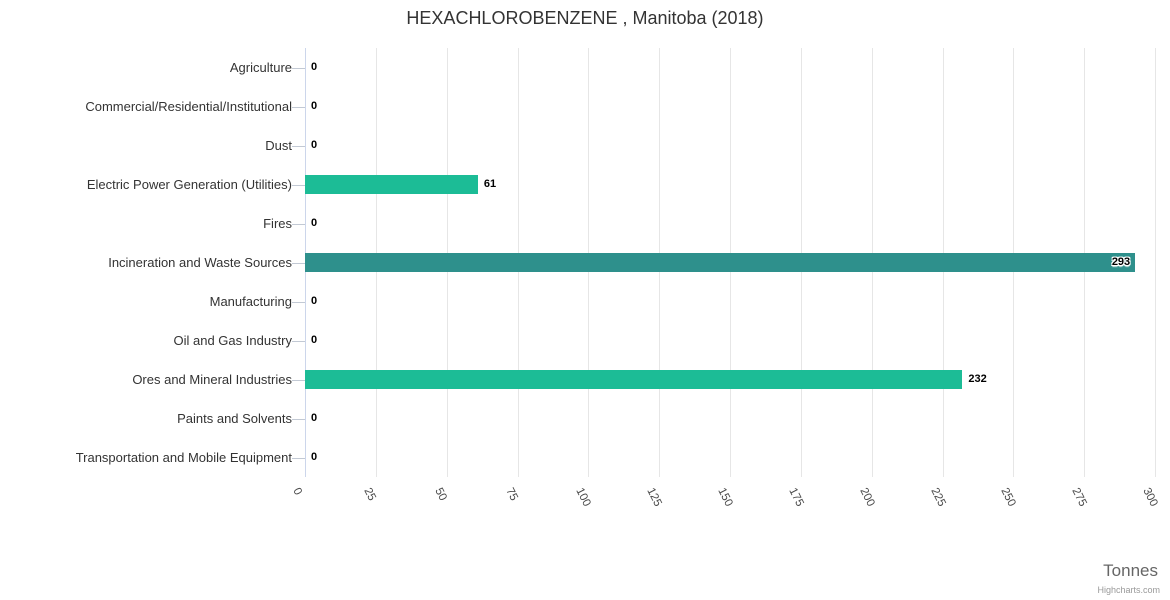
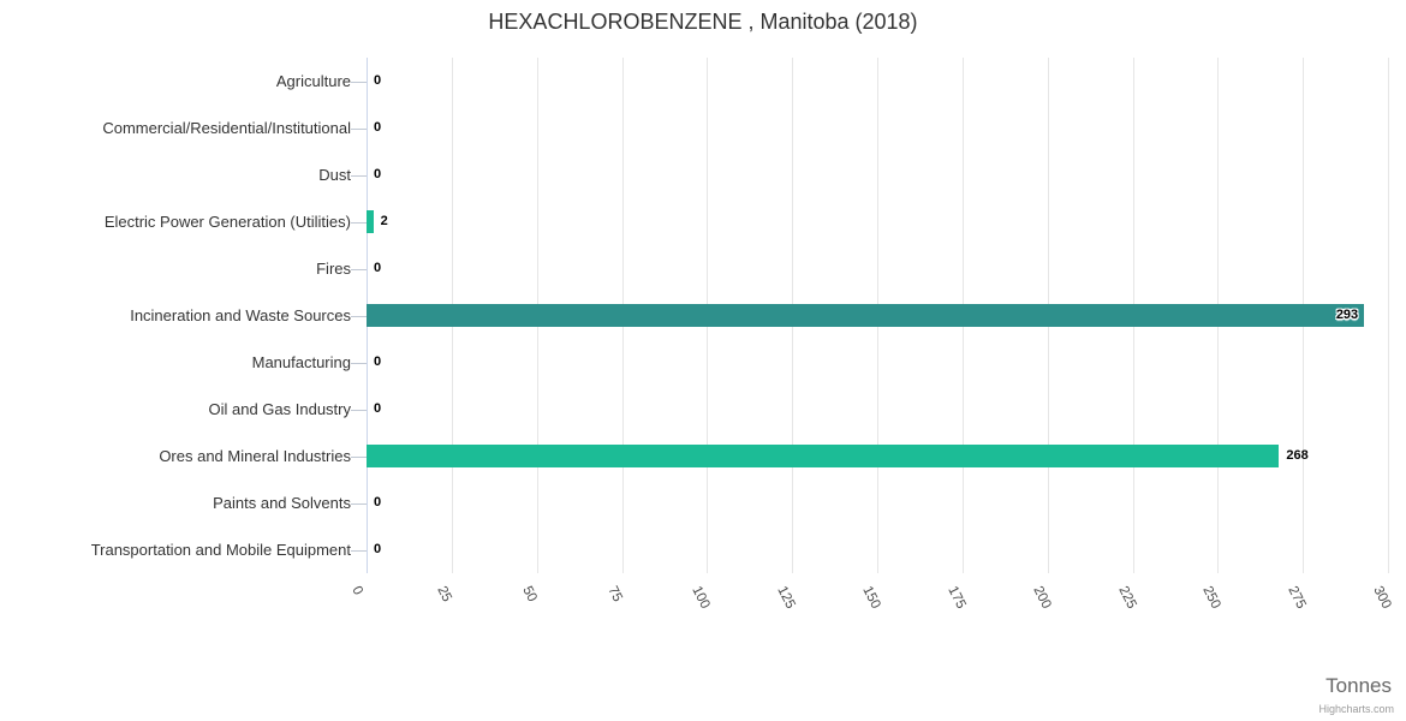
Electric Power Generation (Utilities): 61 -> 2
Ores and Mineral Industries: 232 -> 268
